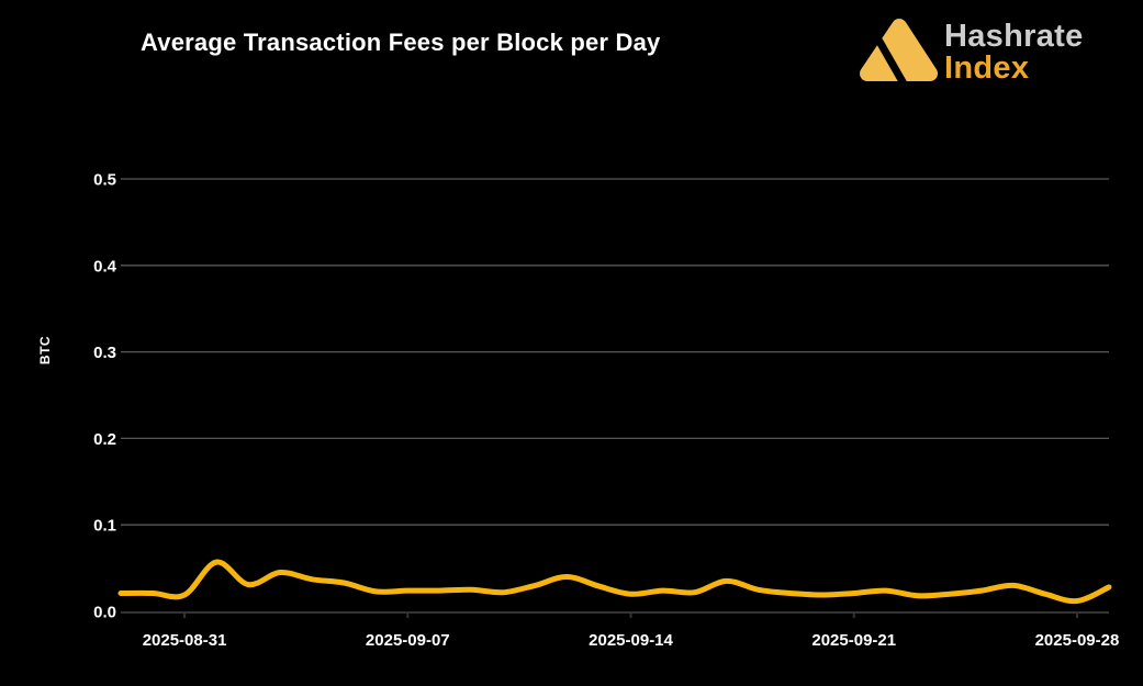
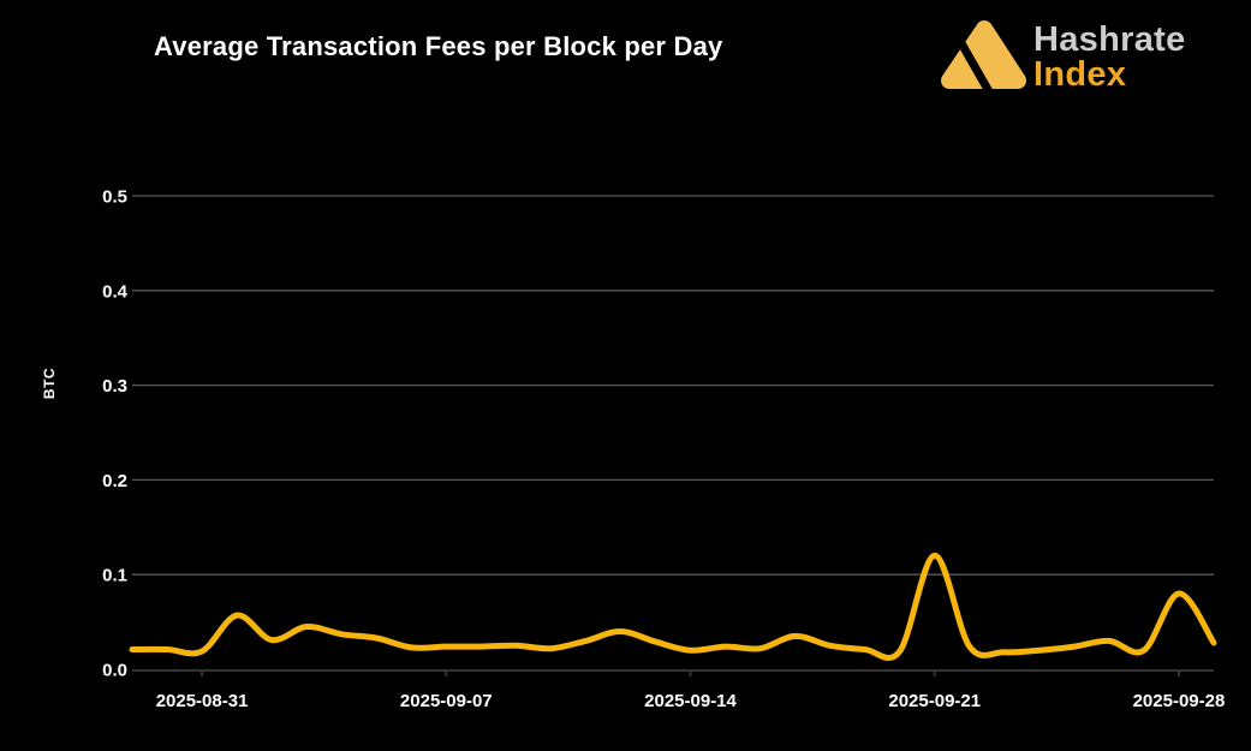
2025-09-21: 0.02 -> 0.12
2025-09-28: 0.01 -> 0.08
